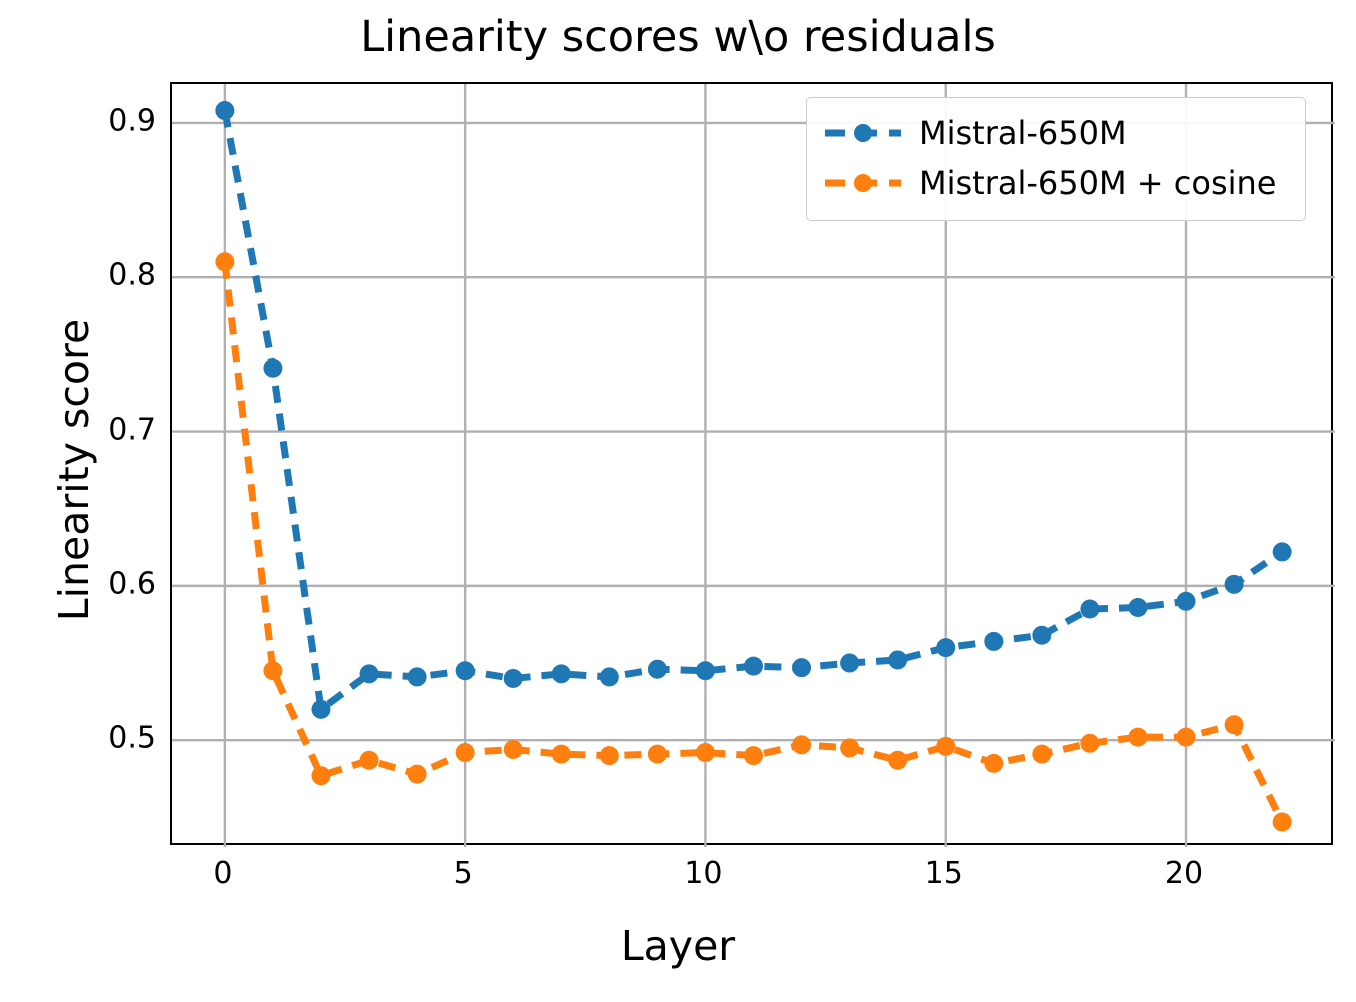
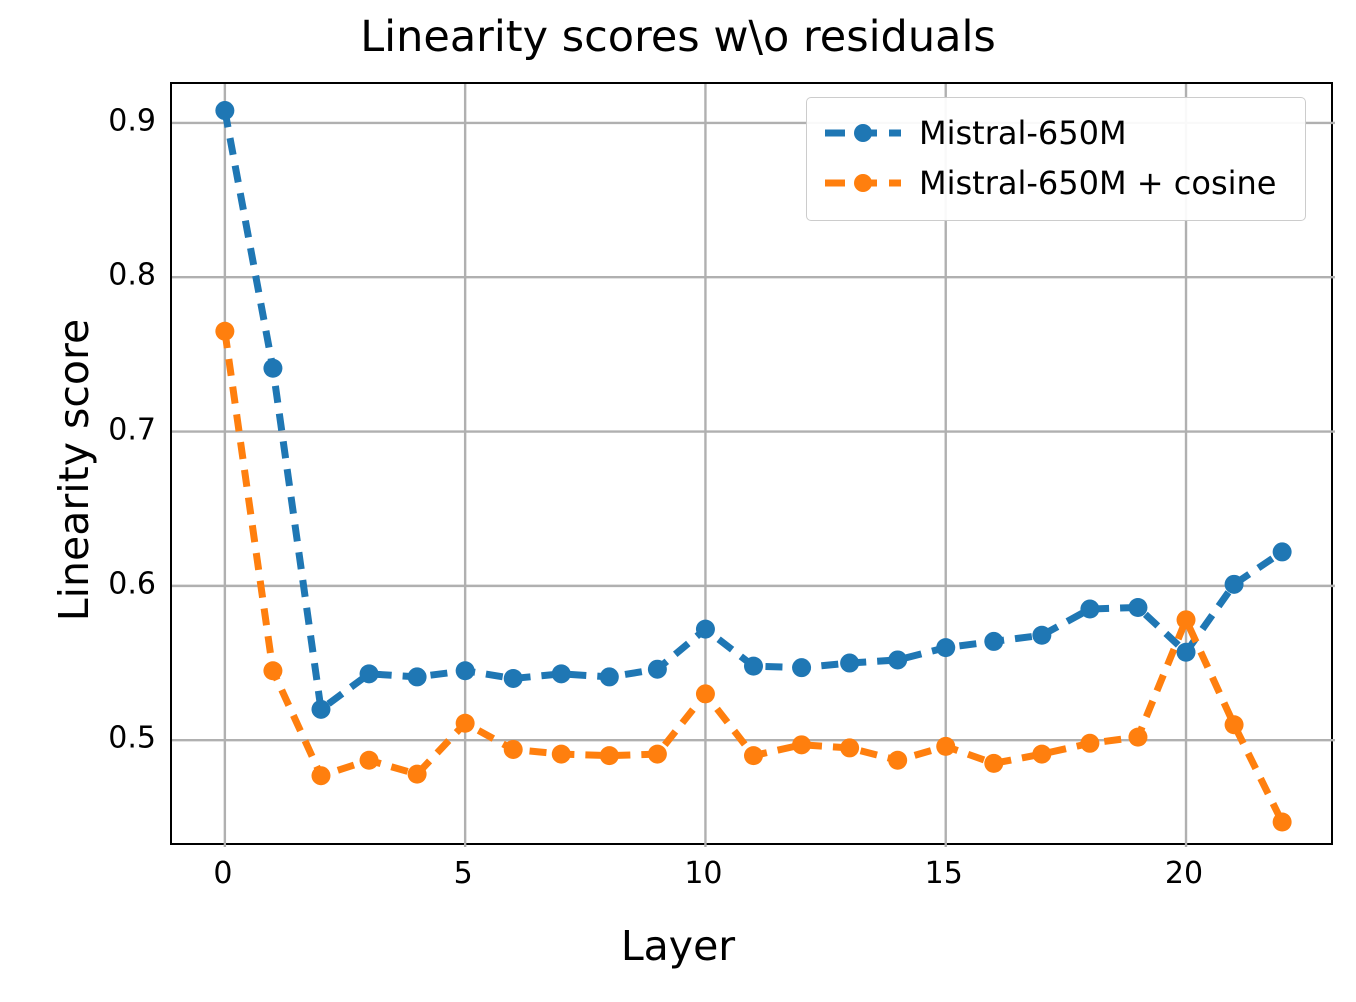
Mistral-650M + cosine/0: 0.810 -> 0.765
Mistral-650M + cosine/5: 0.492 -> 0.511
Mistral-650M/10: 0.545 -> 0.572
Mistral-650M + cosine/10: 0.492 -> 0.530
Mistral-650M/20: 0.590 -> 0.557
Mistral-650M + cosine/20: 0.502 -> 0.578
